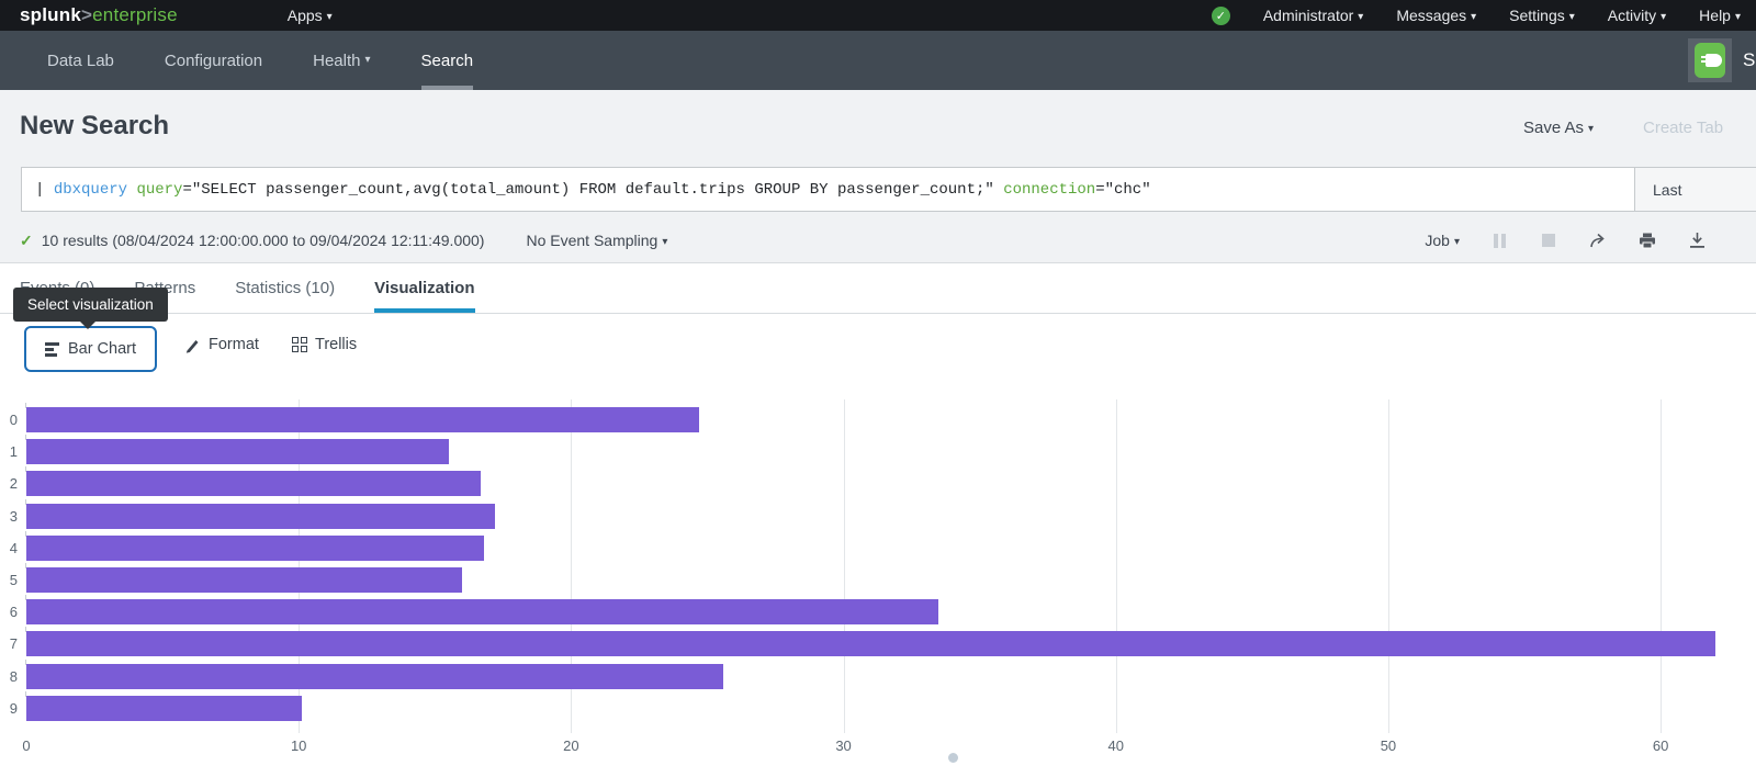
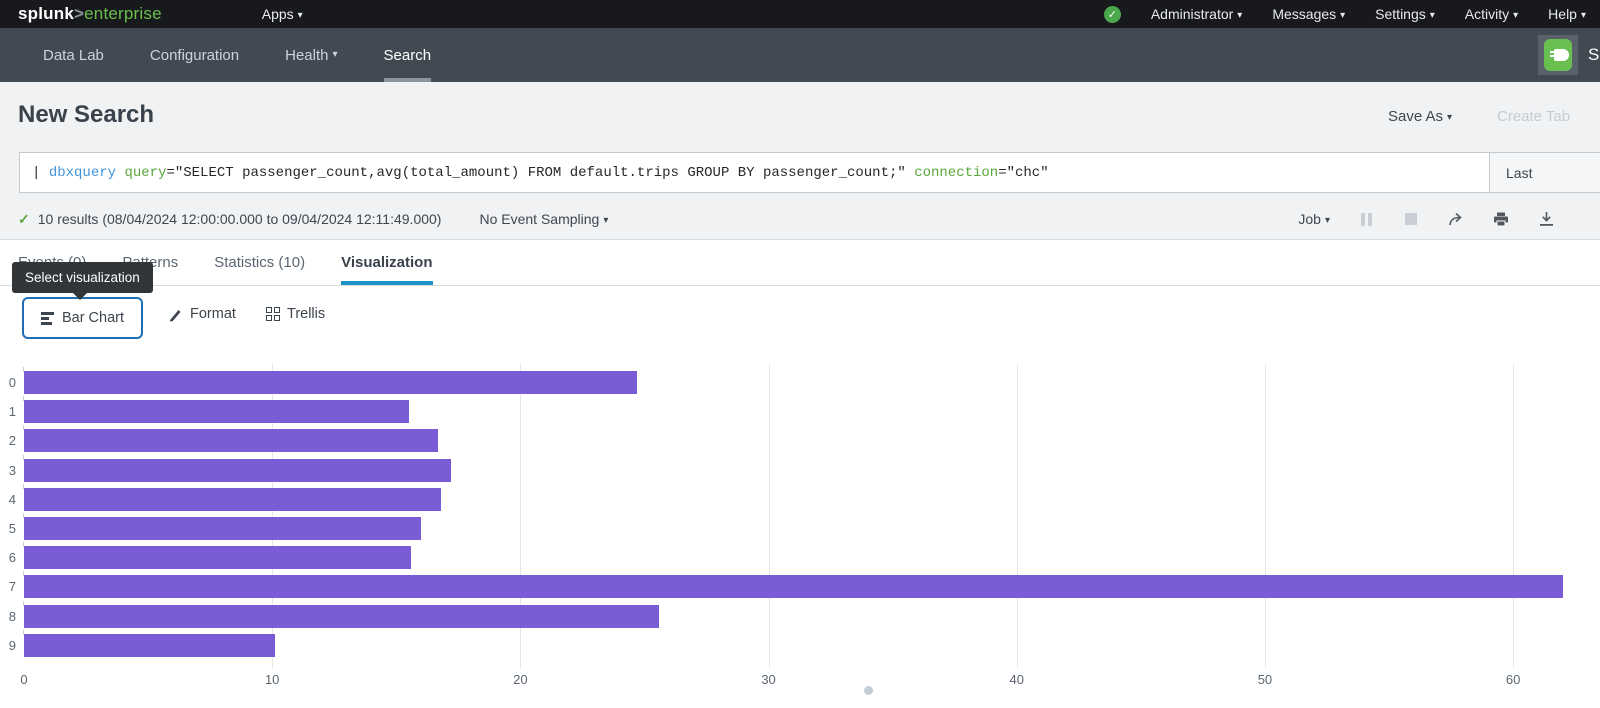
6: 33.5 -> 15.6
